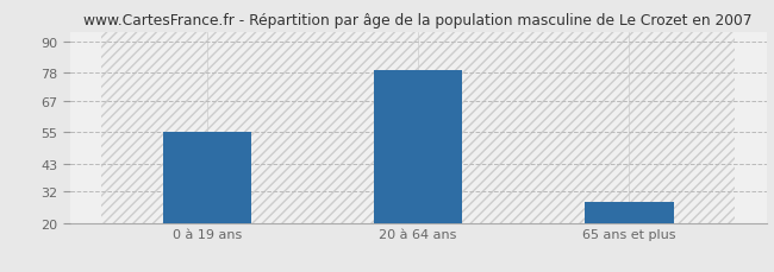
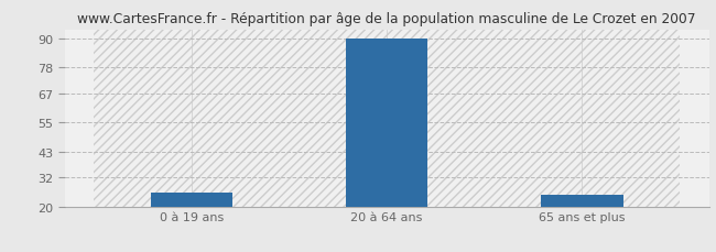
0 à 19 ans: 55 -> 26
20 à 64 ans: 79 -> 90
65 ans et plus: 28 -> 25
